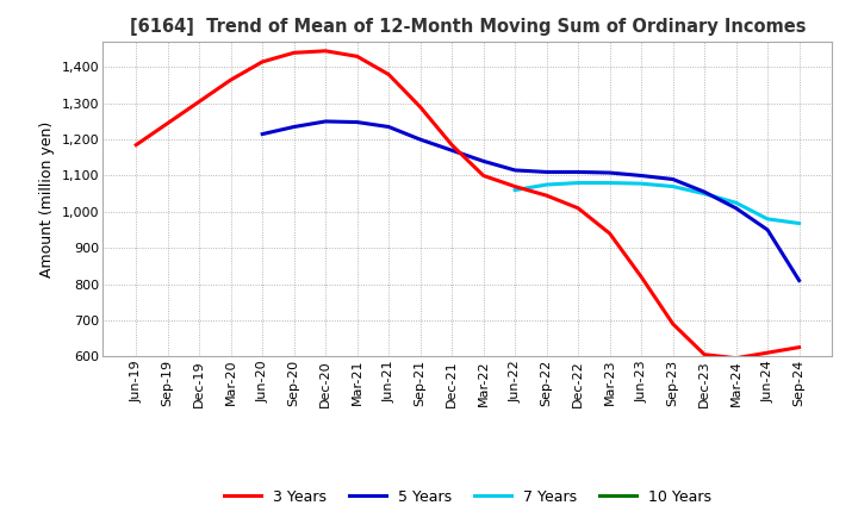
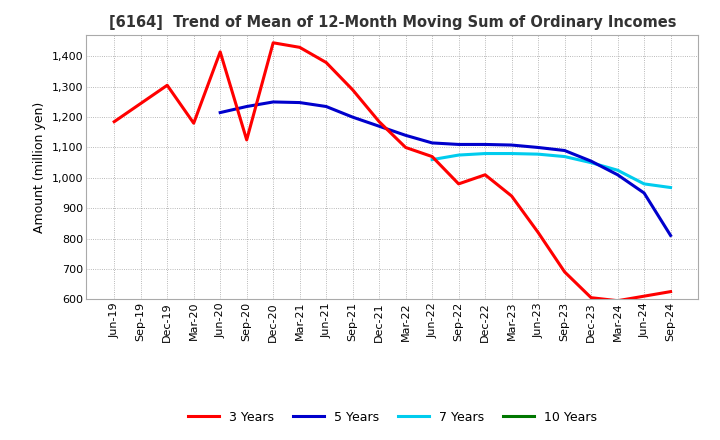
3 Years/Mar-20: 1,365 -> 1,180
3 Years/Sep-20: 1,440 -> 1,125
3 Years/Sep-22: 1,045 -> 980
